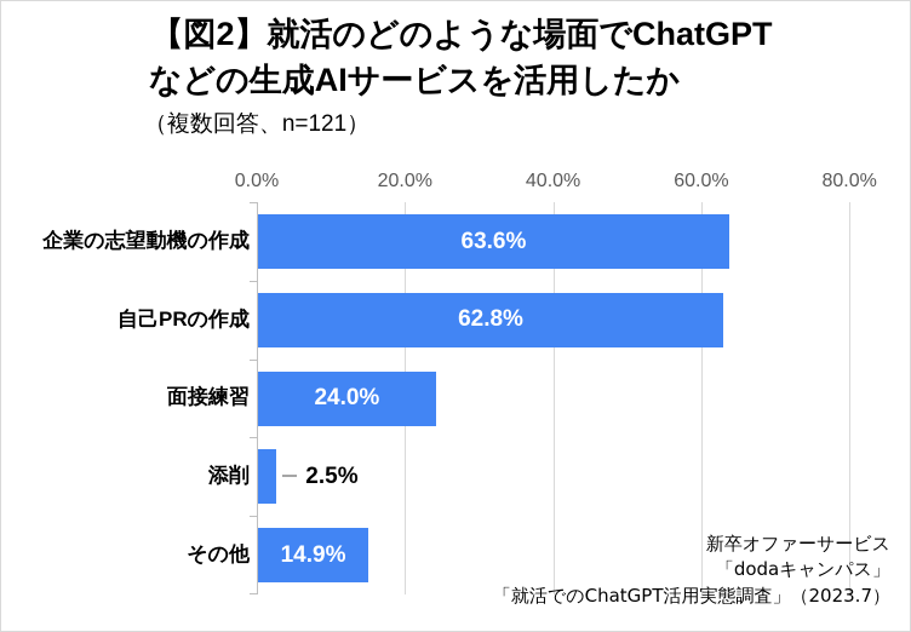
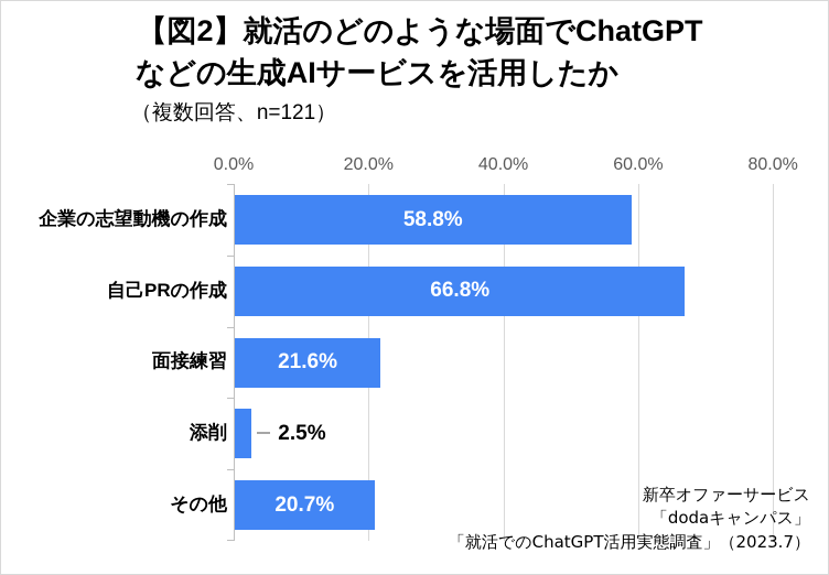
企業の志望動機の作成: 63.6% -> 58.8%
自己PRの作成: 62.8% -> 66.8%
面接練習: 24.0% -> 21.6%
その他: 14.9% -> 20.7%
